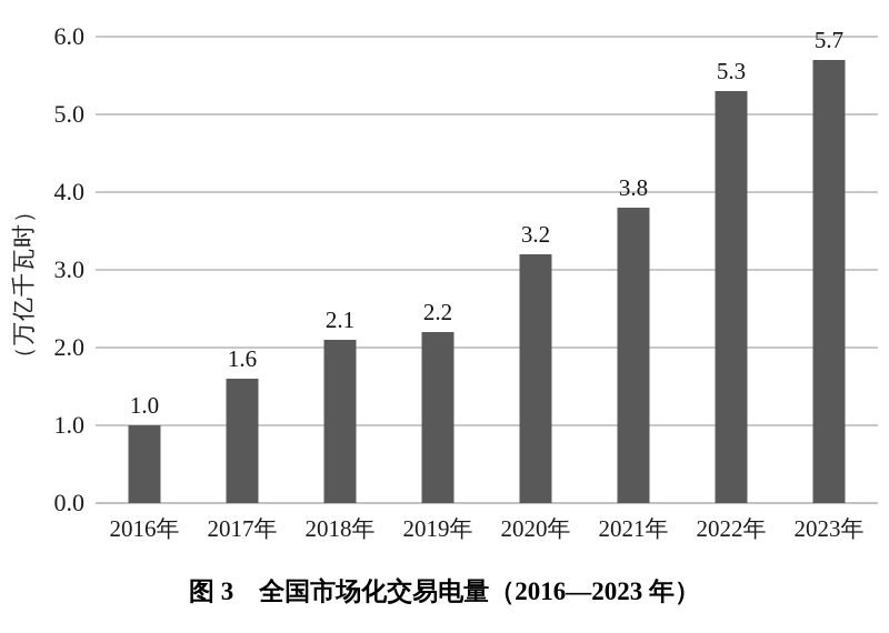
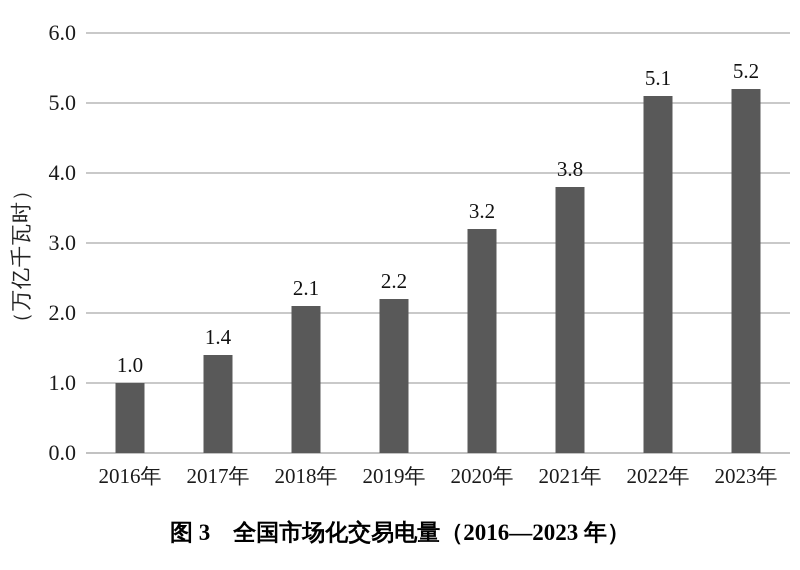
2017年: 1.6 -> 1.4
2022年: 5.3 -> 5.1
2023年: 5.7 -> 5.2
